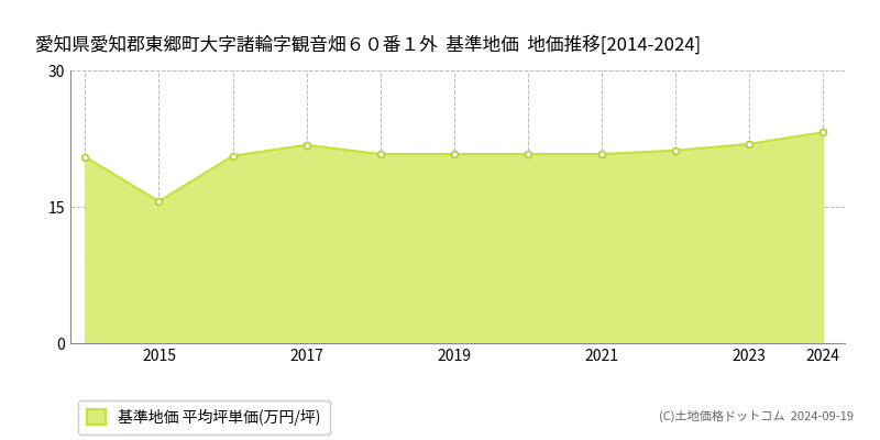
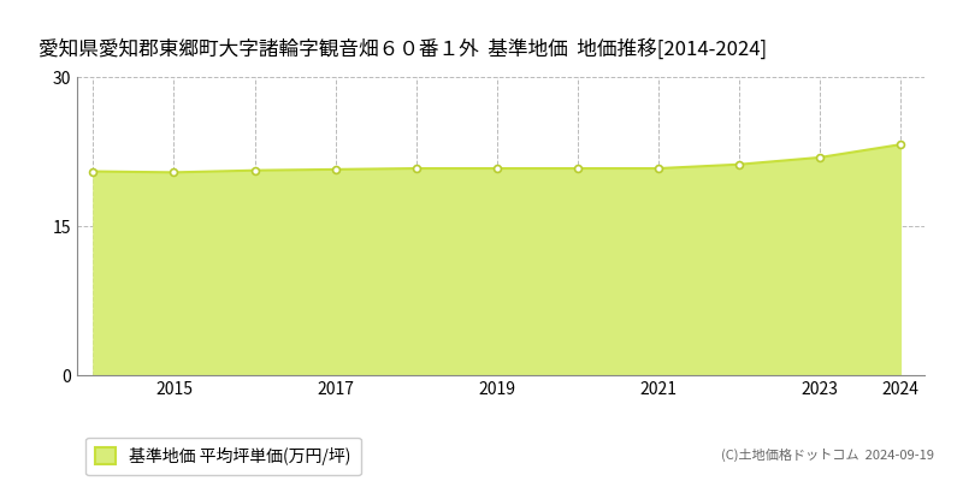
2015: 15.6 -> 20.4
2017: 21.8 -> 20.7
